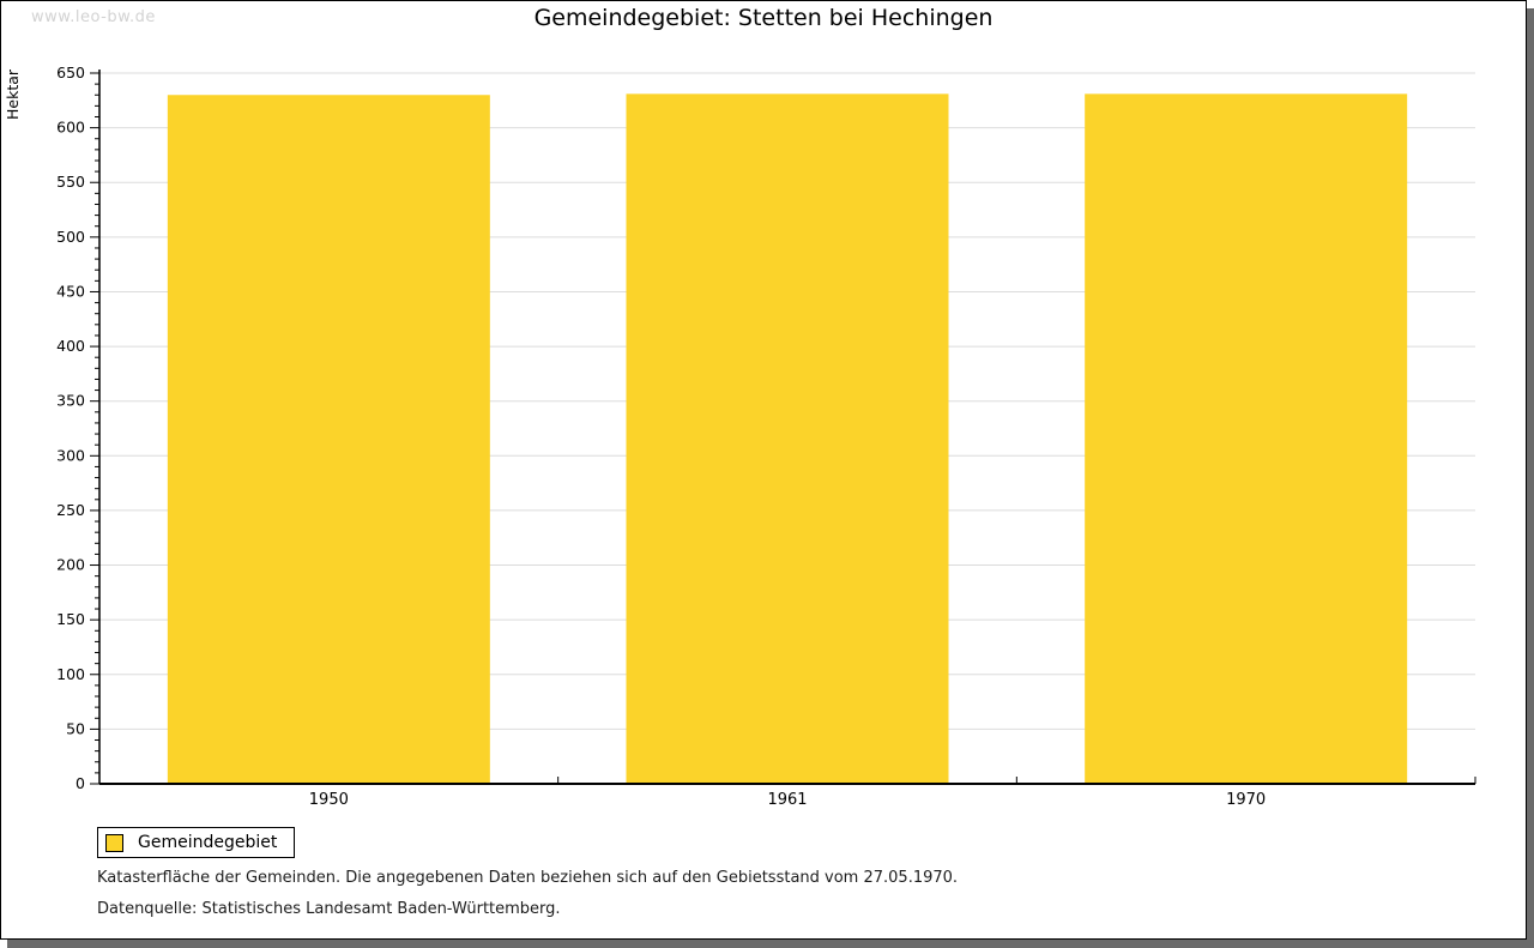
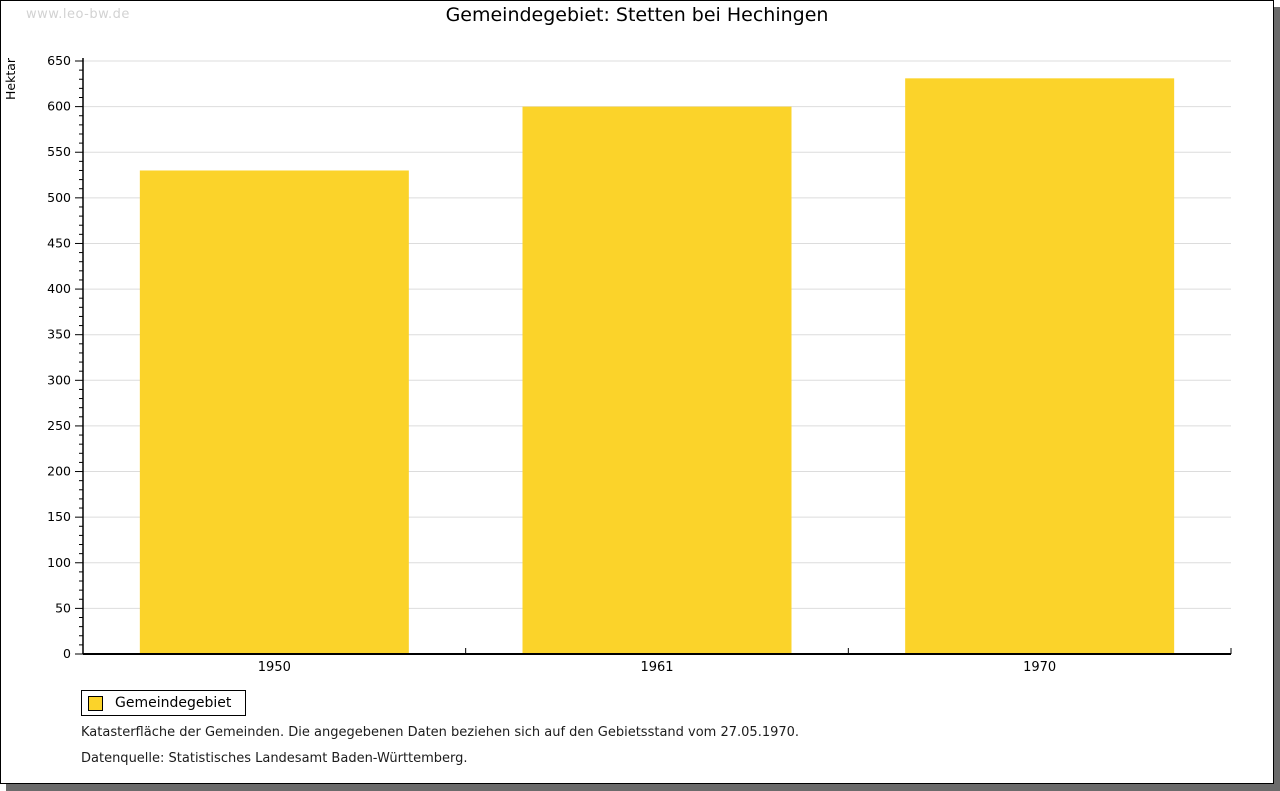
1950: 630 -> 530
1961: 630 -> 600
